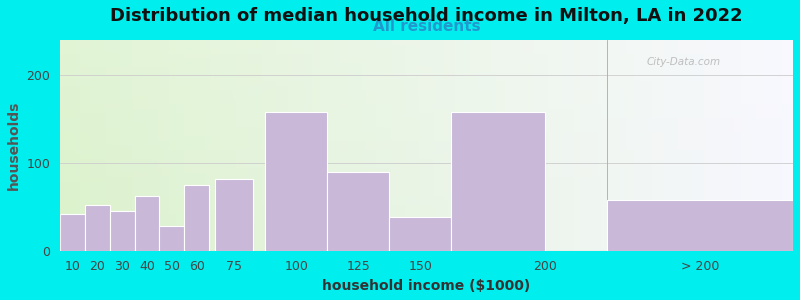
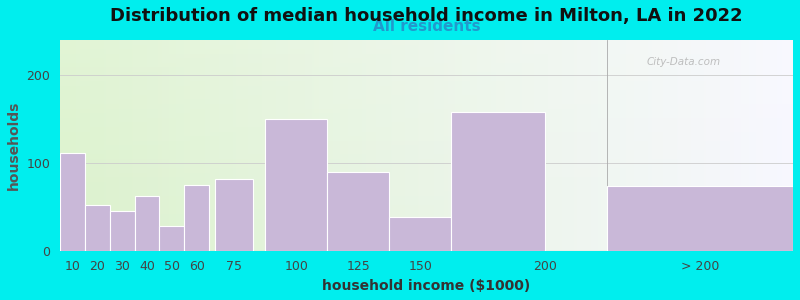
10: 42 -> 112
100: 158 -> 150
> 200: 58 -> 74
